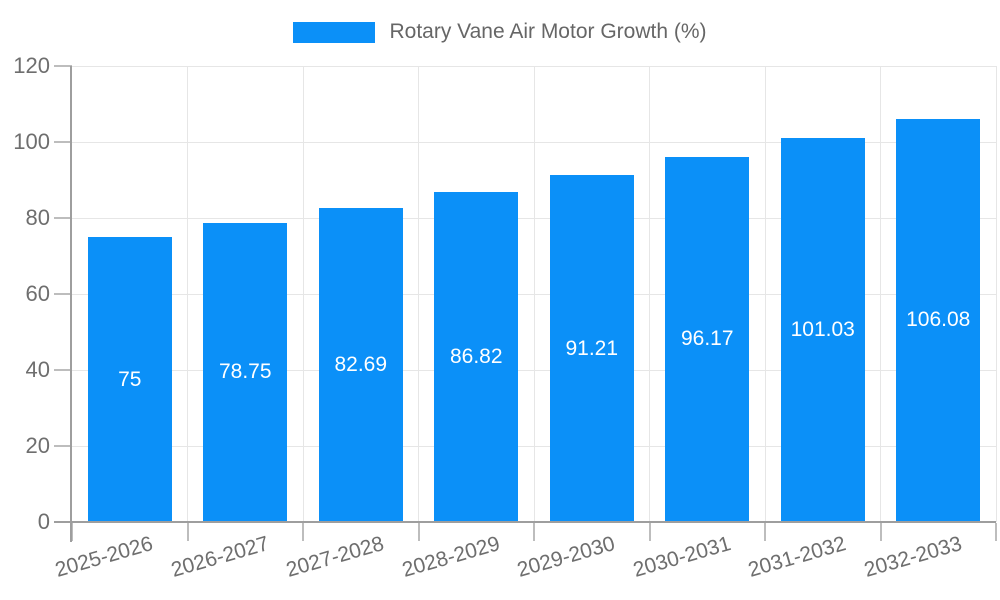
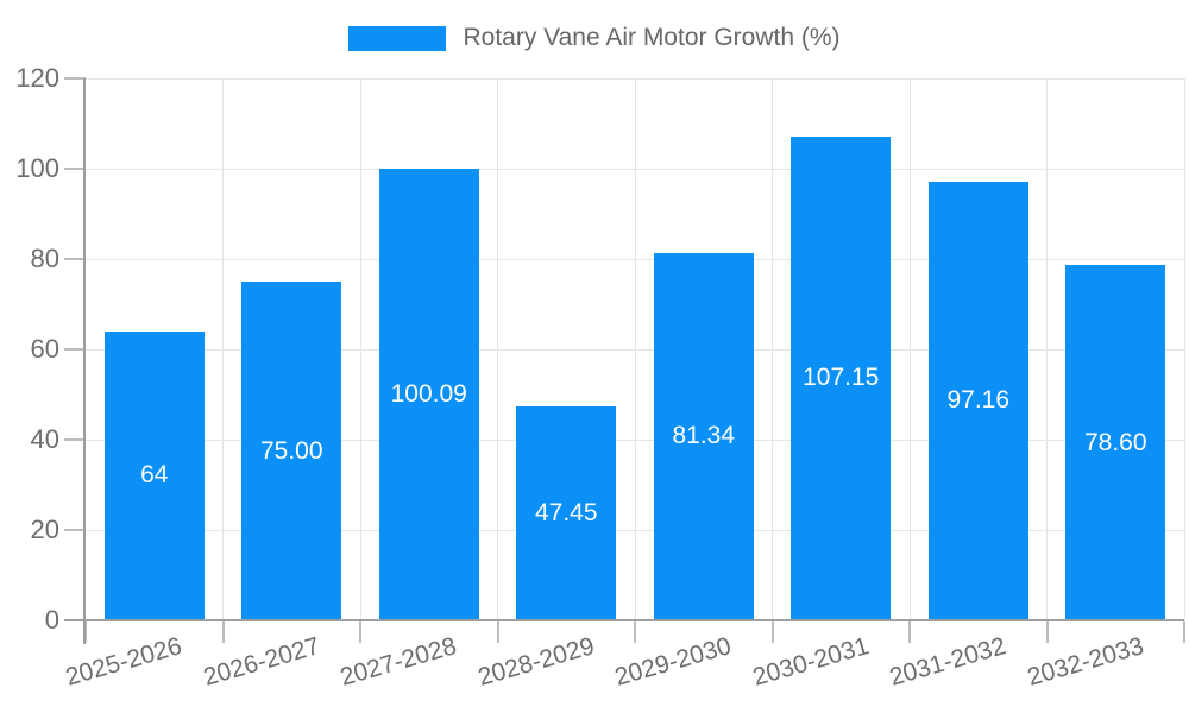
2025-2026: 75 -> 64
2026-2027: 78.75 -> 75.00
2027-2028: 82.69 -> 100.09
2028-2029: 86.82 -> 47.45
2029-2030: 91.21 -> 81.34
2030-2031: 96.17 -> 107.15
2031-2032: 101.03 -> 97.16
2032-2033: 106.08 -> 78.60
